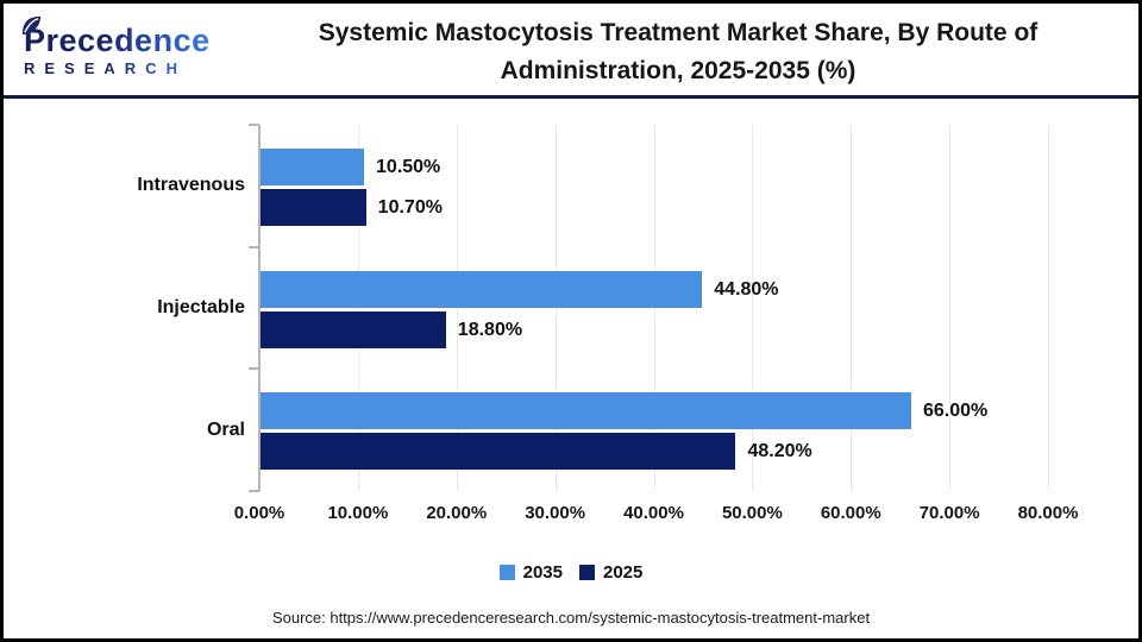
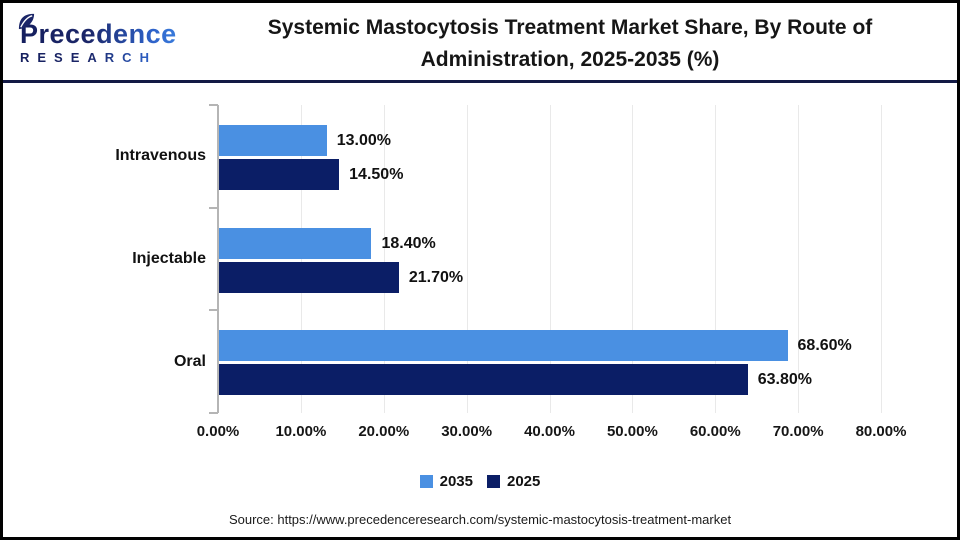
2035/Intravenous: 10.50% -> 13.00%
2025/Intravenous: 10.70% -> 14.50%
2035/Injectable: 44.80% -> 18.40%
2025/Injectable: 18.80% -> 21.70%
2035/Oral: 66.00% -> 68.60%
2025/Oral: 48.20% -> 63.80%
